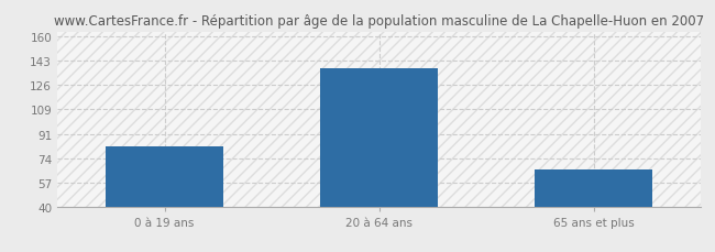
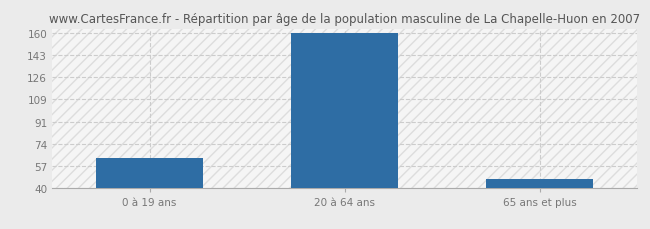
0 à 19 ans: 82 -> 63
20 à 64 ans: 137 -> 160
65 ans et plus: 66 -> 47
